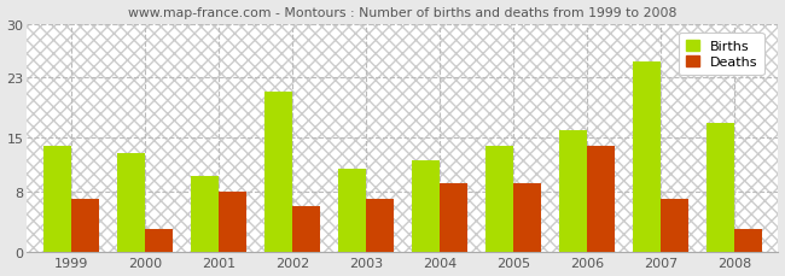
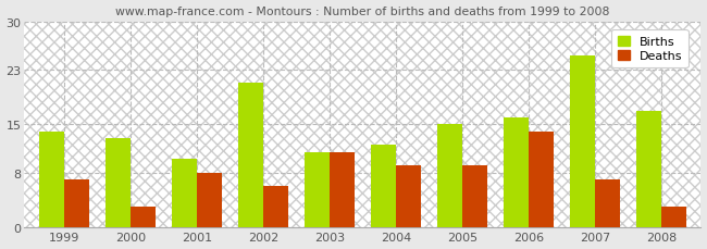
Deaths/2003: 7 -> 11
Births/2005: 14 -> 15
